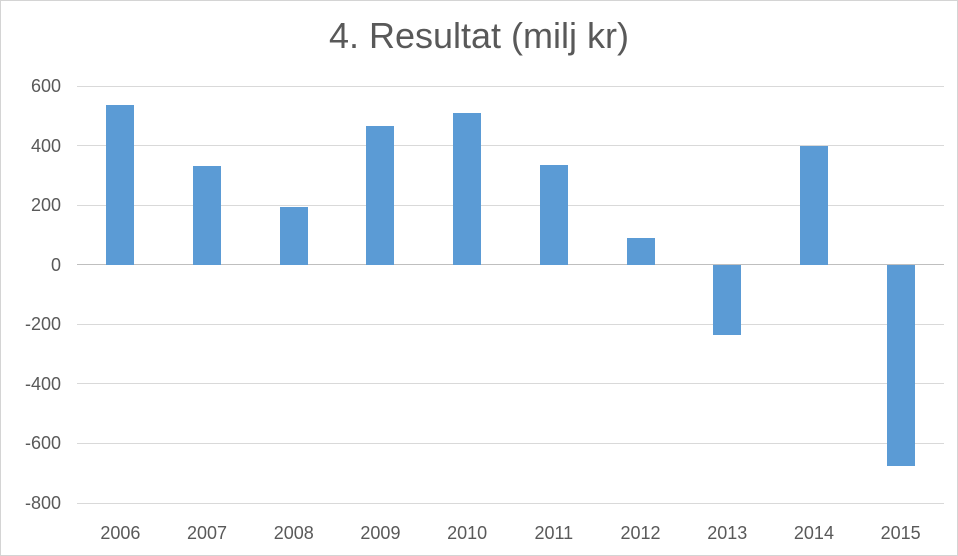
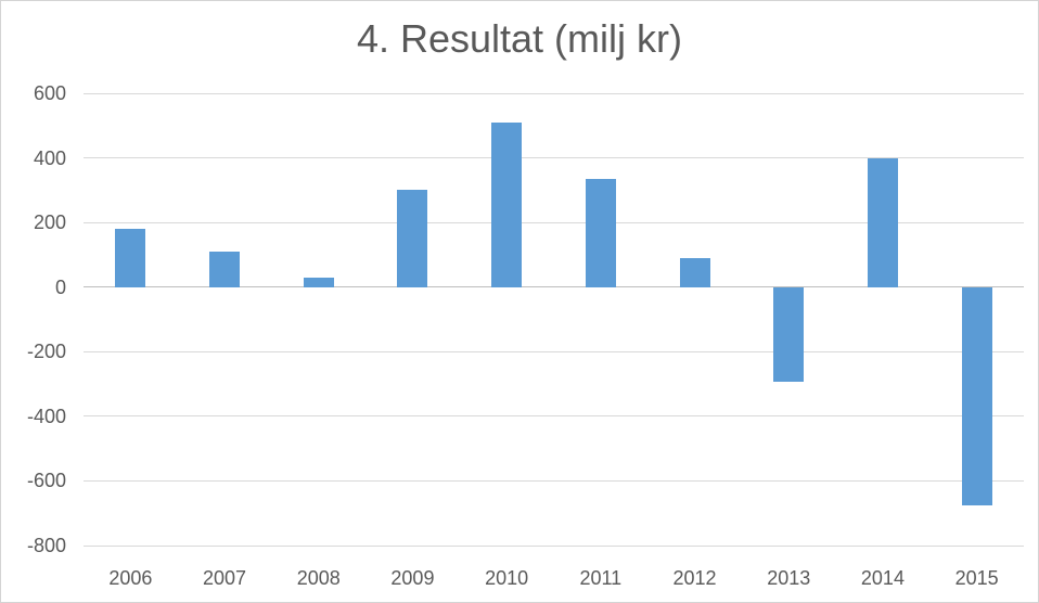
2006: 540 -> 180
2007: 330 -> 110
2008: 200 -> 30
2009: 460 -> 300
2013: -240 -> -290
